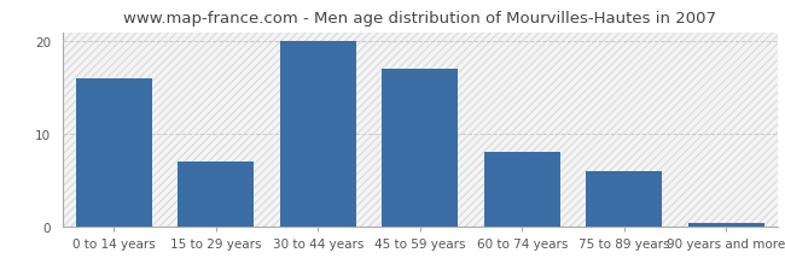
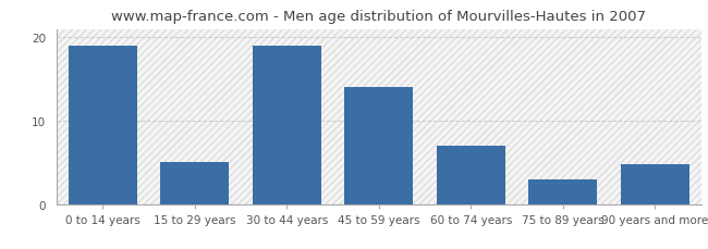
0 to 14 years: 16.0 -> 19.0
15 to 29 years: 7.0 -> 5.0
30 to 44 years: 20.0 -> 19.0
45 to 59 years: 17.0 -> 14.0
60 to 74 years: 8.0 -> 7.0
75 to 89 years: 6.0 -> 3.0
90 years and more: 0.3 -> 4.8
